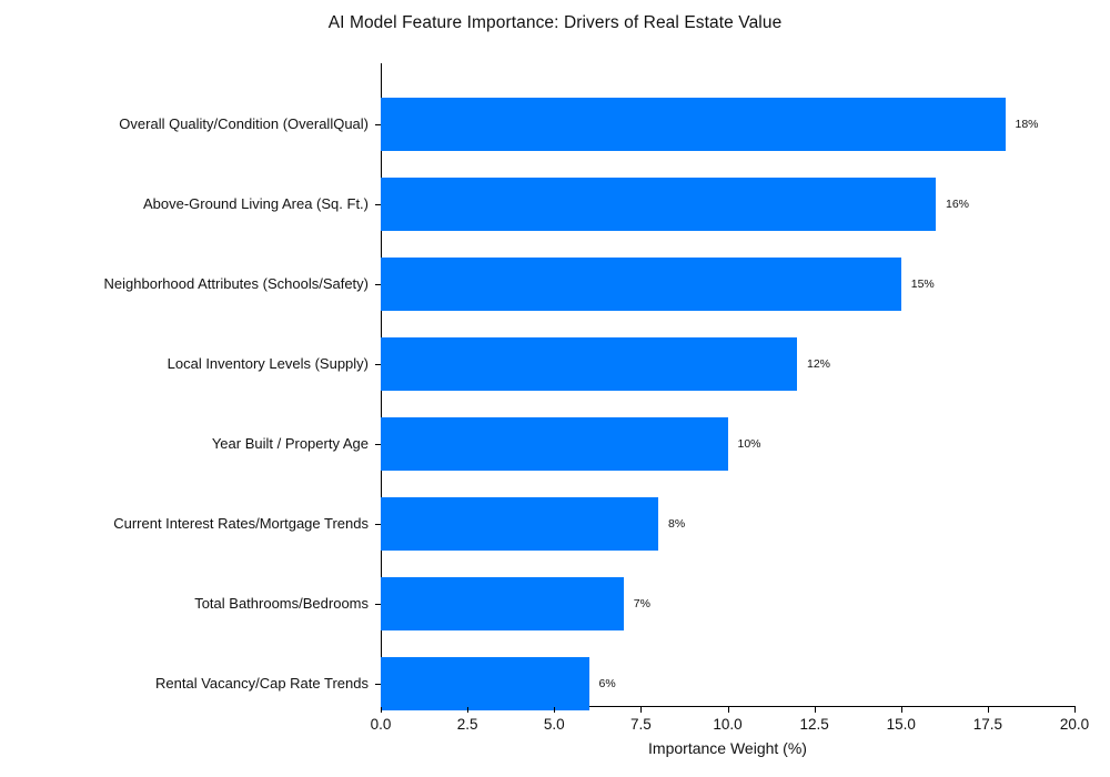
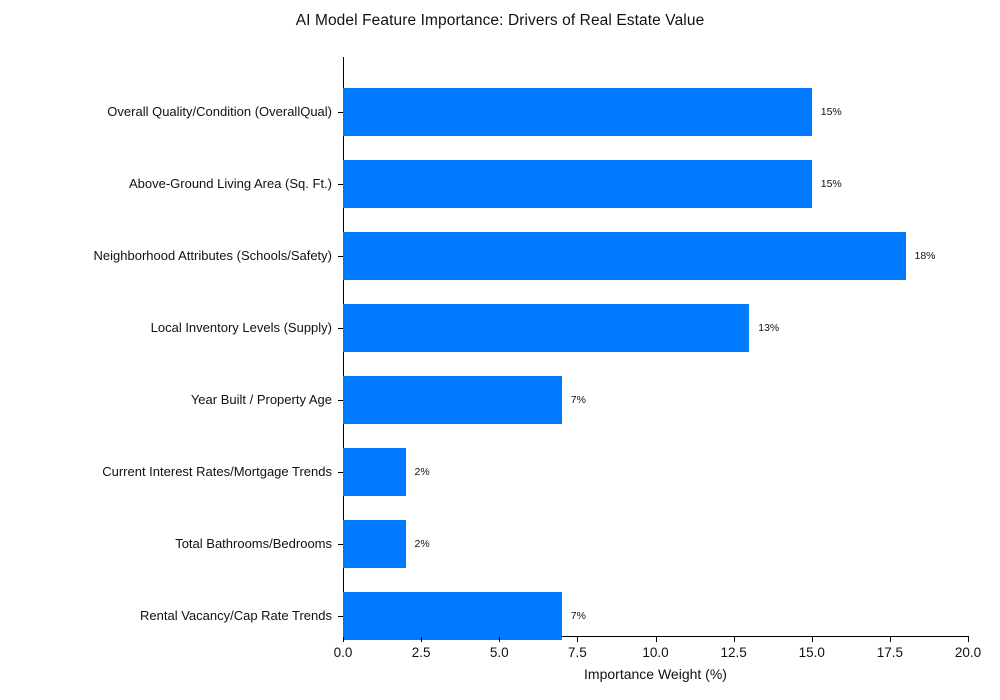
Overall Quality/Condition (OverallQual): 18% -> 15%
Above-Ground Living Area (Sq. Ft.): 16% -> 15%
Neighborhood Attributes (Schools/Safety): 15% -> 18%
Local Inventory Levels (Supply): 12% -> 13%
Year Built / Property Age: 10% -> 7%
Current Interest Rates/Mortgage Trends: 8% -> 2%
Total Bathrooms/Bedrooms: 7% -> 2%
Rental Vacancy/Cap Rate Trends: 6% -> 7%
